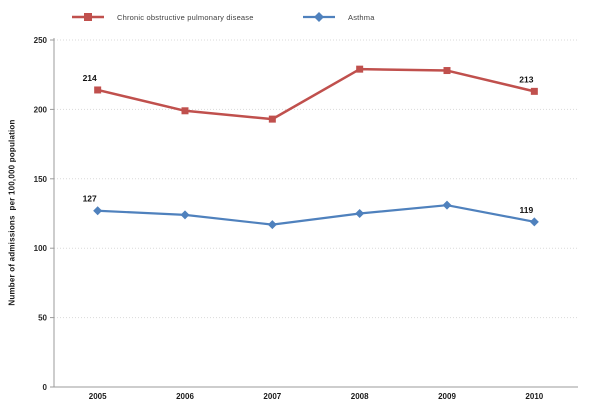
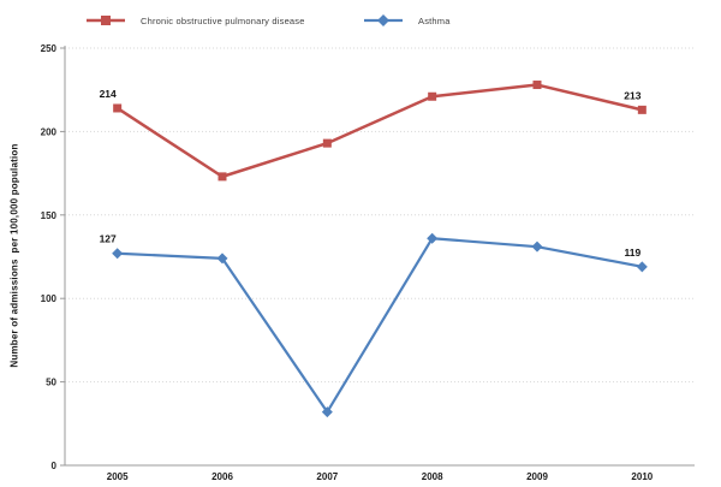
Chronic obstructive pulmonary disease/2006: 199 -> 173
Asthma/2007: 117 -> 32
Chronic obstructive pulmonary disease/2008: 229 -> 221
Asthma/2008: 125 -> 136
